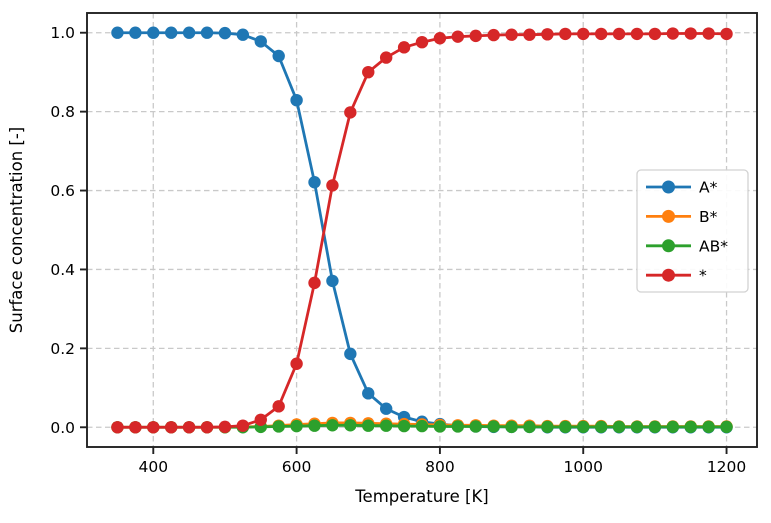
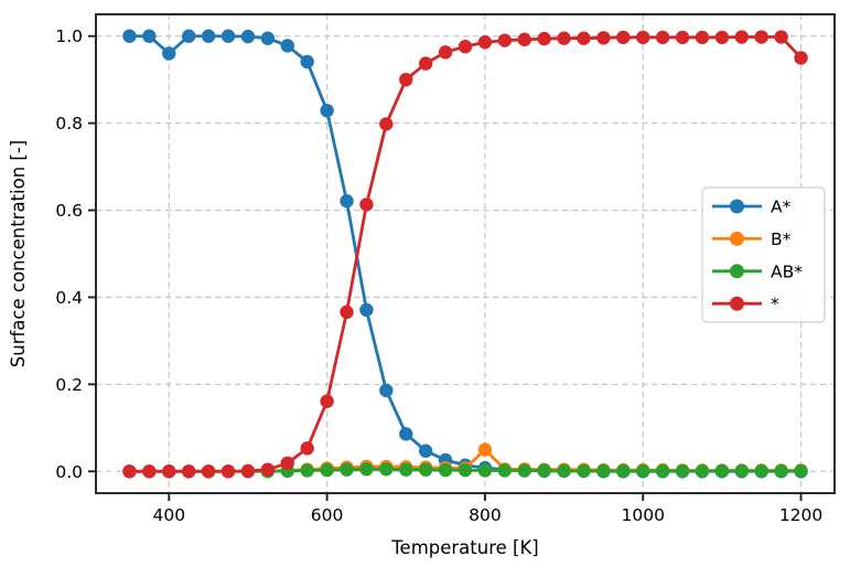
A*/400: 1.00 -> 0.96
B*/800: 0.01 -> 0.05
*/1200: 1.00 -> 0.95
